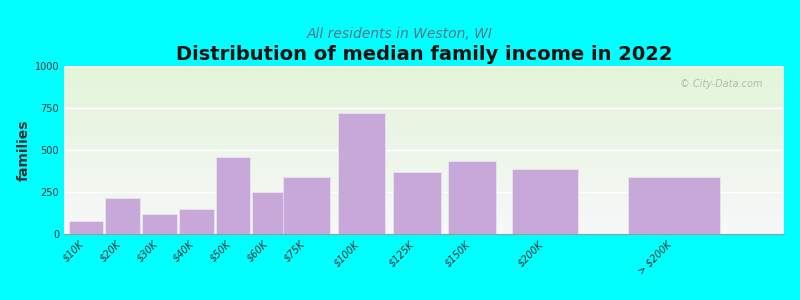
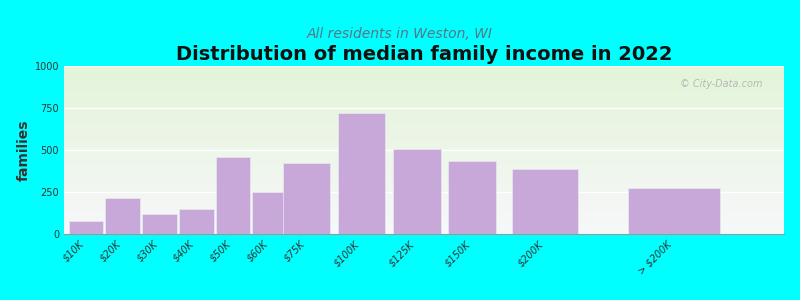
$75K: 340 -> 420
$125K: 370 -> 500
> $200K: 340 -> 280
